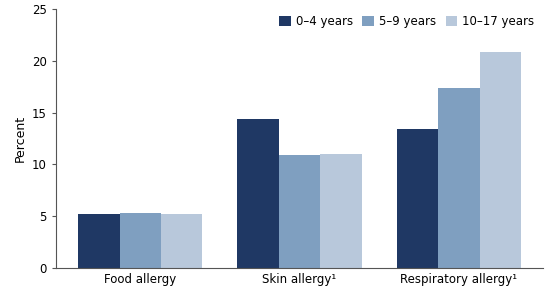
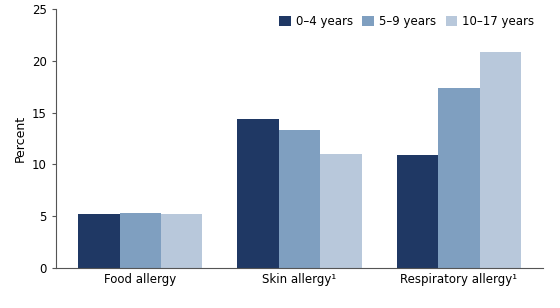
5–9 years/Skin allergy¹: 10.9 -> 13.3
0–4 years/Respiratory allergy¹: 13.4 -> 10.9
